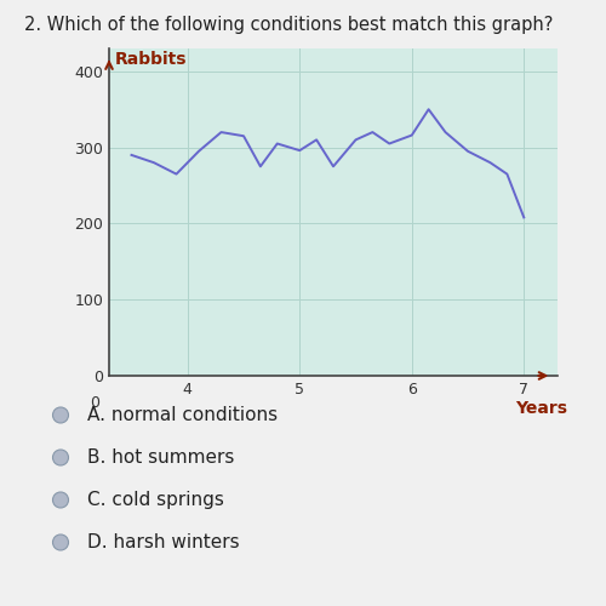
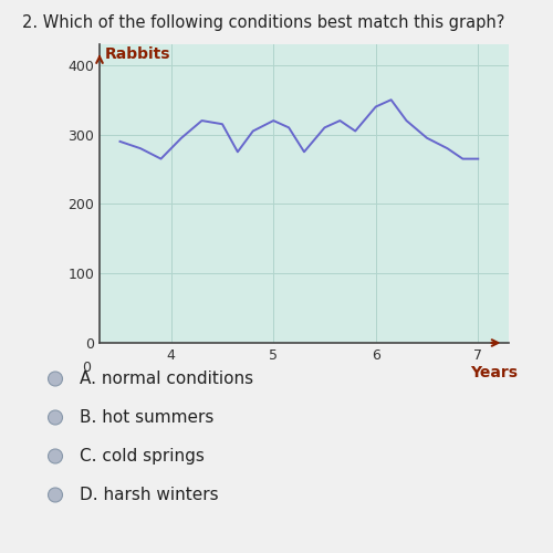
5: 296 -> 320
6: 316 -> 340
7: 208 -> 265
